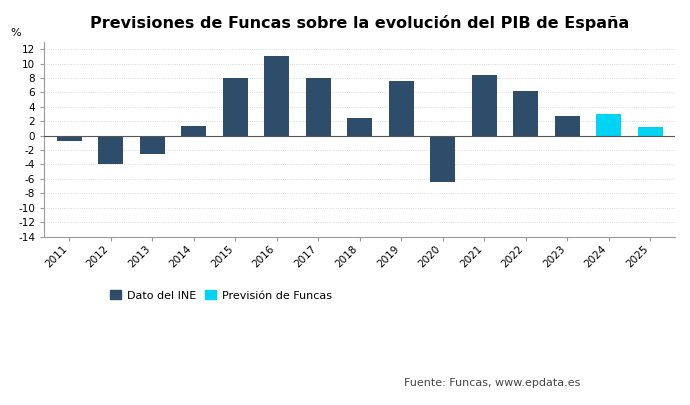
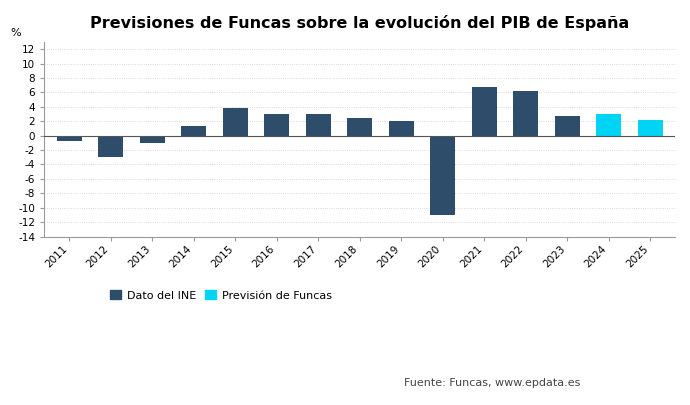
2012: -4.0 -> -2.9
2013: -2.6 -> -1.0
2015: 8.0 -> 3.8
2016: 11.0 -> 3.0
2017: 8.0 -> 3.0
2019: 7.6 -> 2.0
2020: -6.4 -> -11.0
2021: 8.4 -> 6.8
2025: 1.2 -> 2.1
